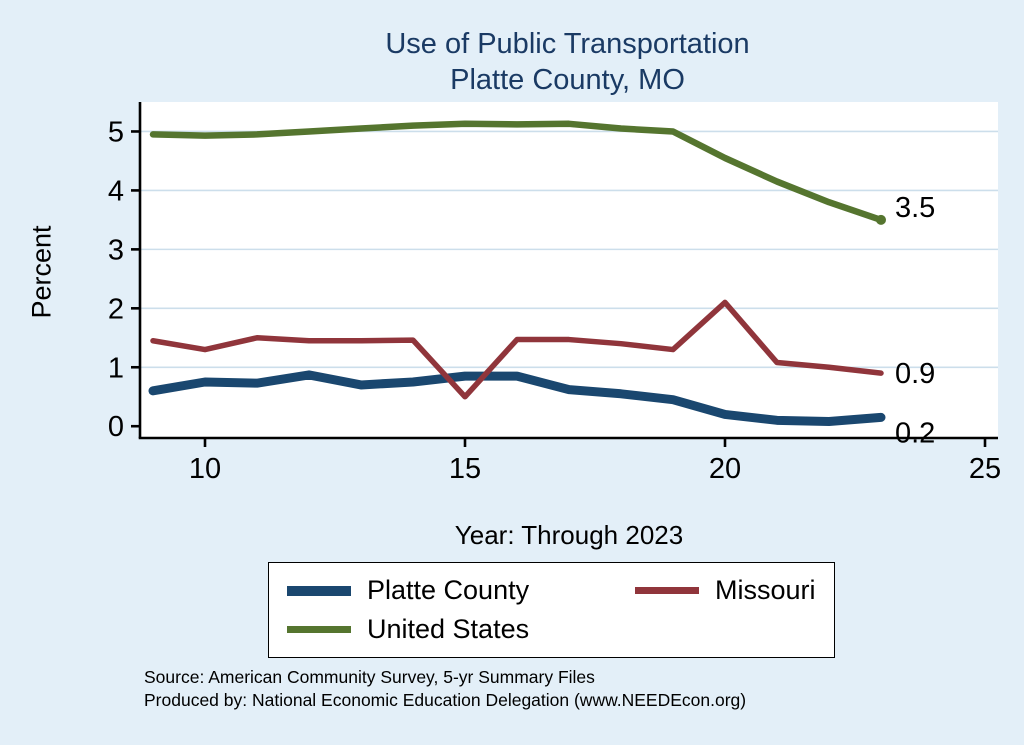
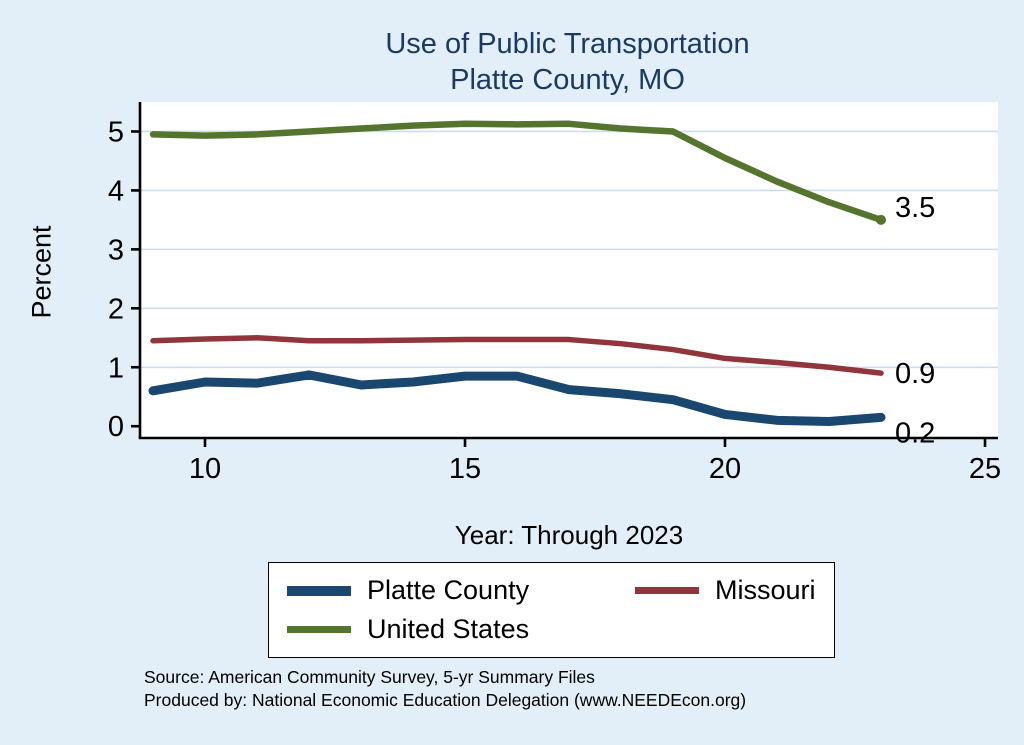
Missouri/10: 1.3 -> 1.5
Missouri/15: 0.5 -> 1.5
Missouri/20: 2.1 -> 1.1
